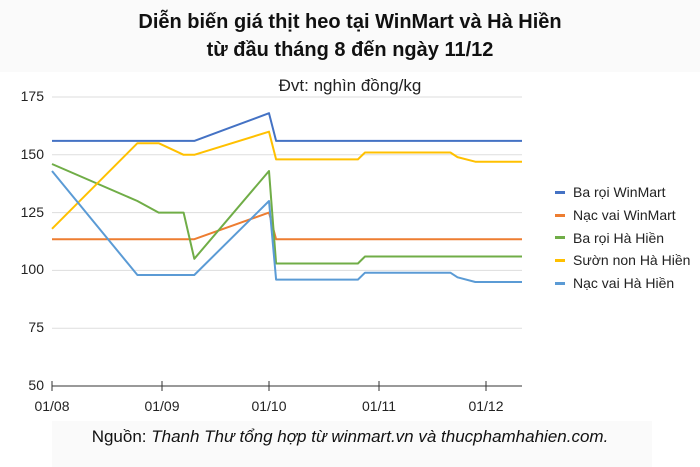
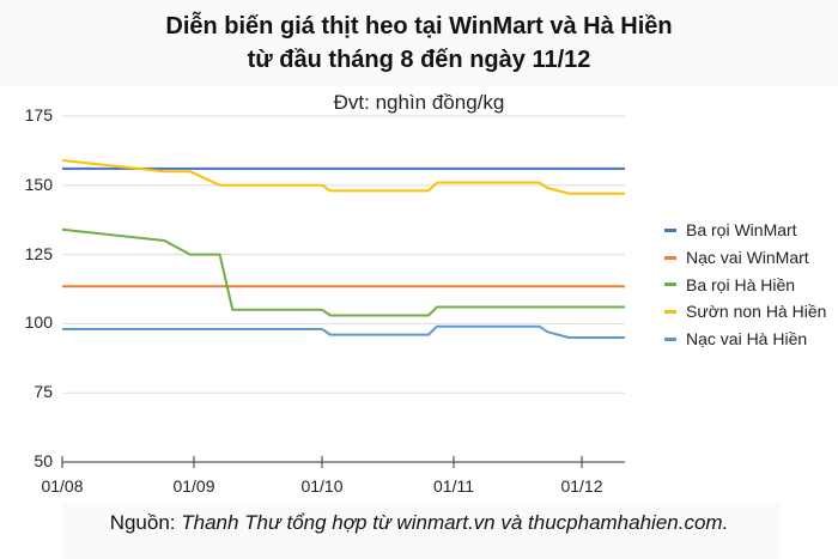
Ba rọi Hà Hiền/01/08: 146 -> 134
Sườn non Hà Hiền/01/08: 118 -> 159
Nạc vai Hà Hiền/01/08: 143 -> 98
Ba rọi WinMart/01/10: 168 -> 156
Nạc vai WinMart/01/10: 125 -> 114
Ba rọi Hà Hiền/01/10: 143 -> 105
Sườn non Hà Hiền/01/10: 160 -> 150
Nạc vai Hà Hiền/01/10: 130 -> 98
